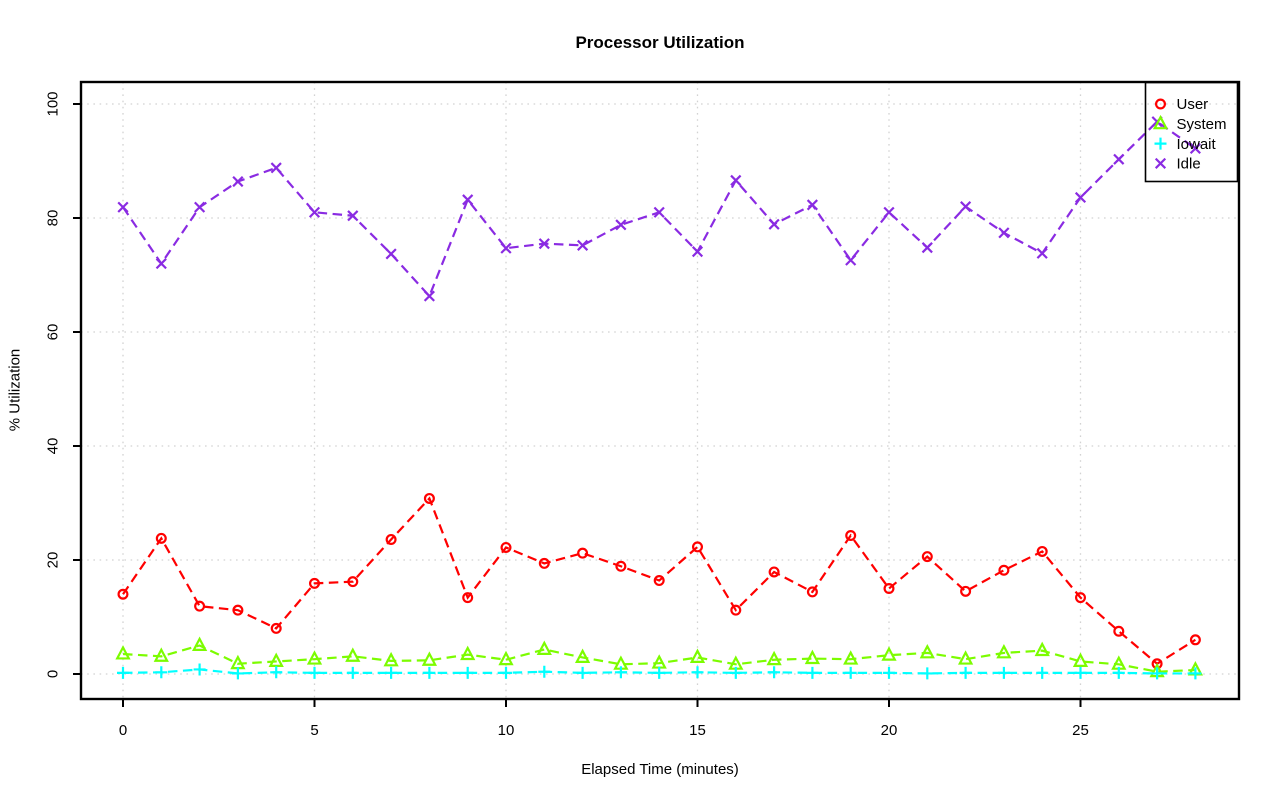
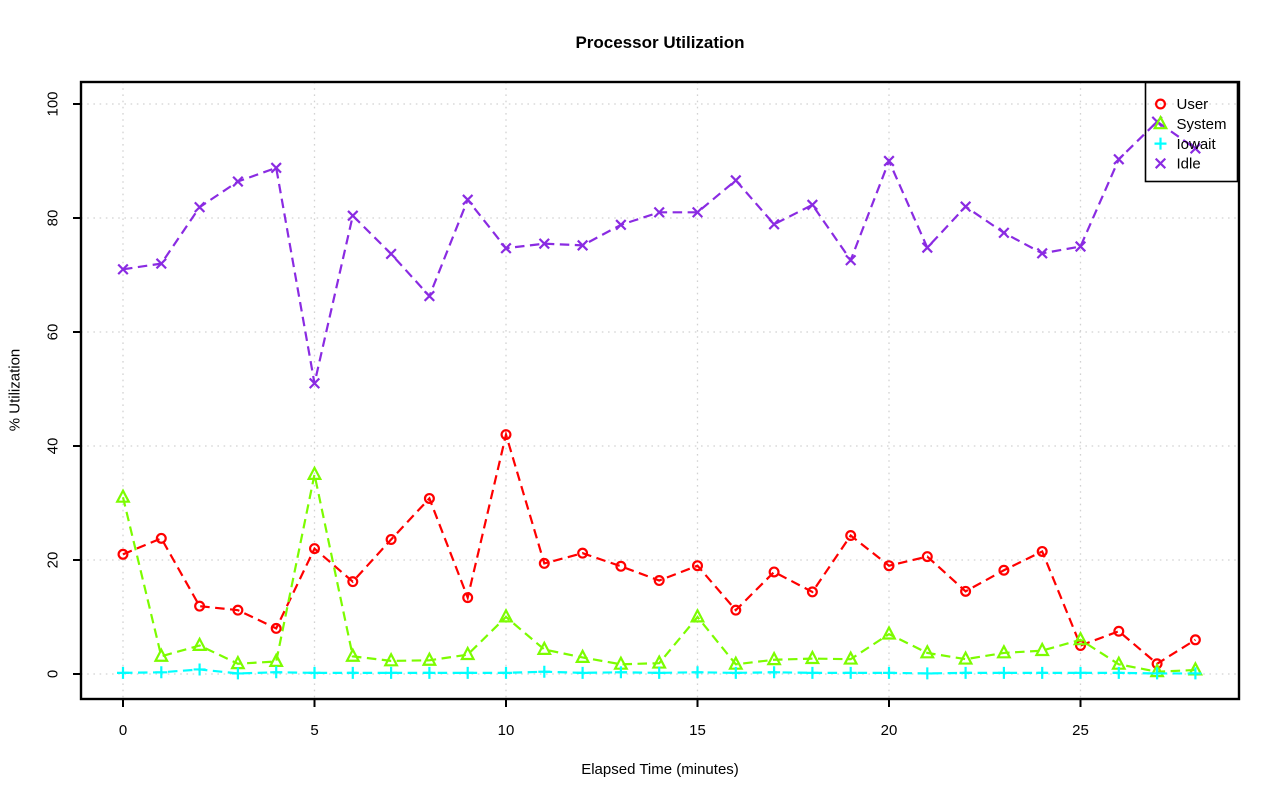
User/0: 14 -> 21
System/0: 4 -> 31
Idle/0: 82 -> 71
User/5: 16 -> 22
System/5: 3 -> 35
Idle/5: 81 -> 51
User/10: 22 -> 42
System/10: 2 -> 10
User/15: 22 -> 19
System/15: 3 -> 10
Idle/15: 74 -> 81
User/20: 15 -> 19
System/20: 3 -> 7
Idle/20: 81 -> 90
User/25: 13 -> 5
System/25: 2 -> 6
Idle/25: 84 -> 75
